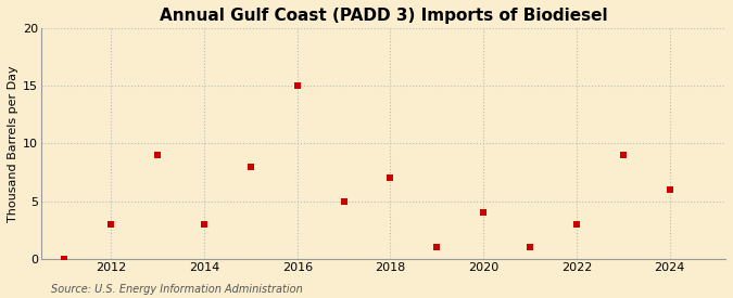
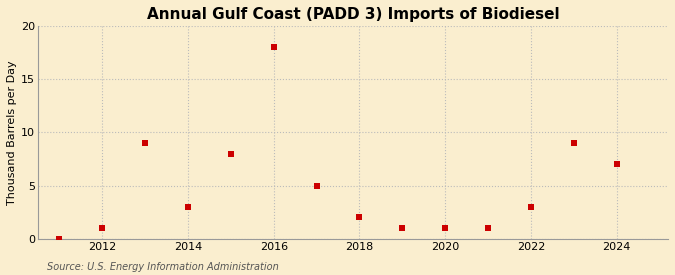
2012: 3 -> 1
2016: 15 -> 18
2018: 7 -> 2
2020: 4 -> 1
2024: 6 -> 7
